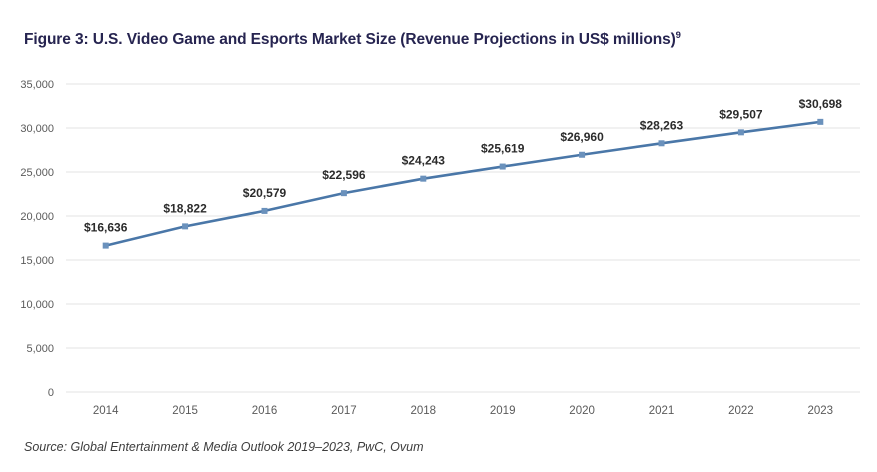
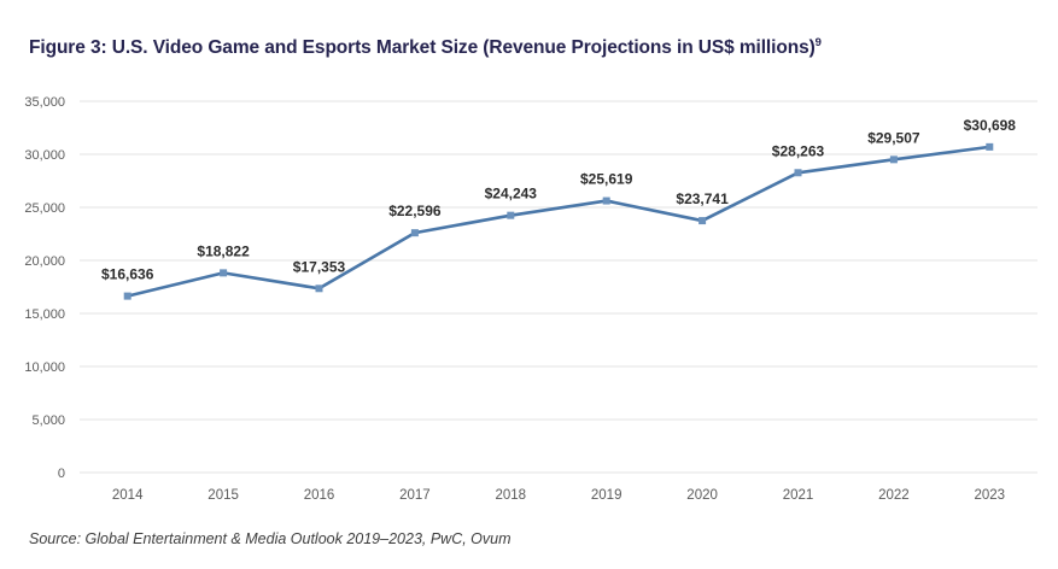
2016: $20,579 -> $17,353
2020: $26,960 -> $23,741
